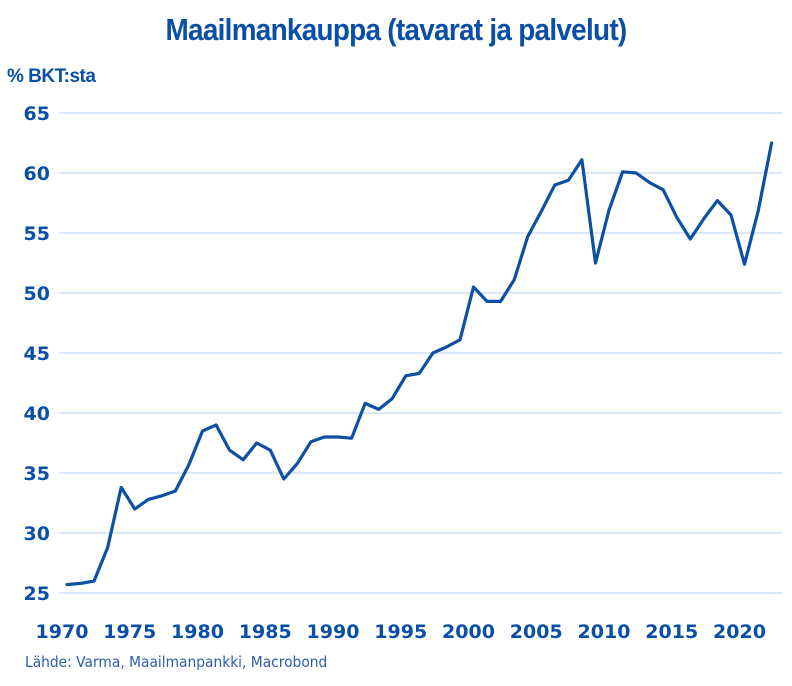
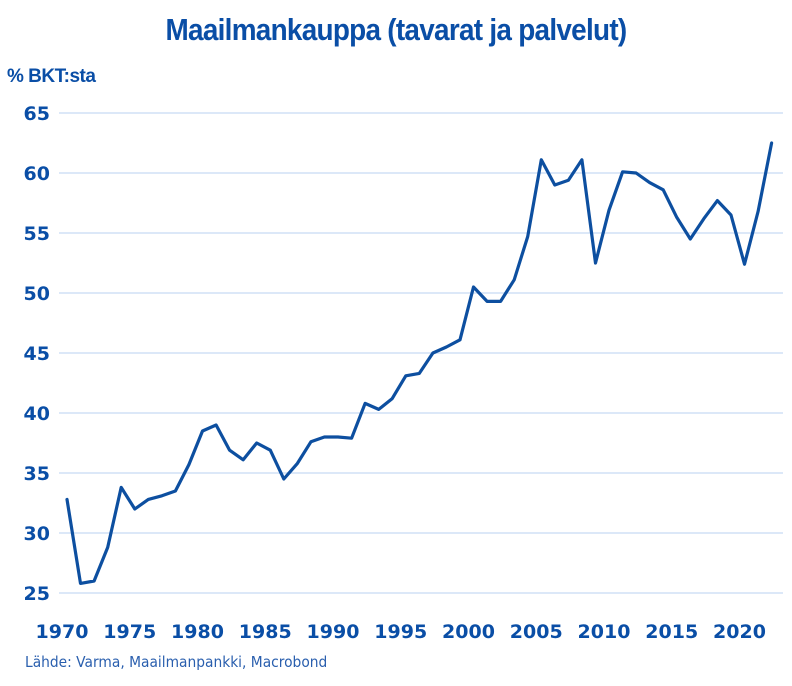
1970: 25.7 -> 32.8
2005: 56.8 -> 61.1
